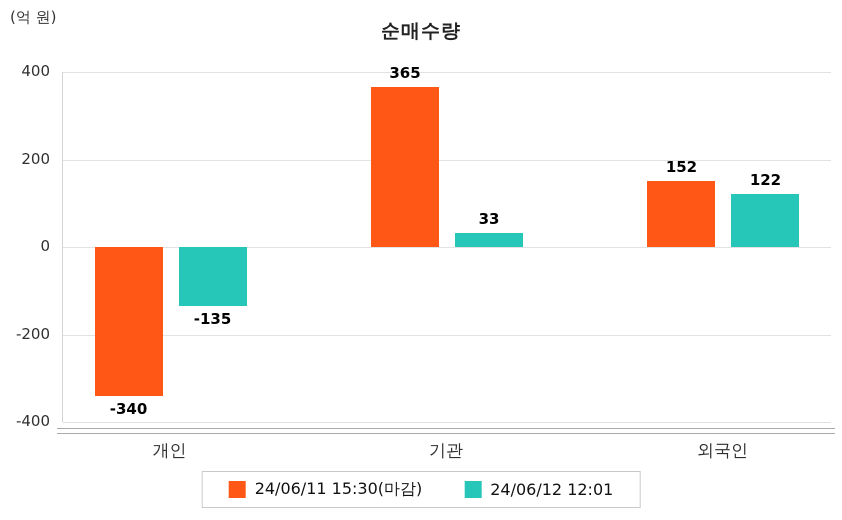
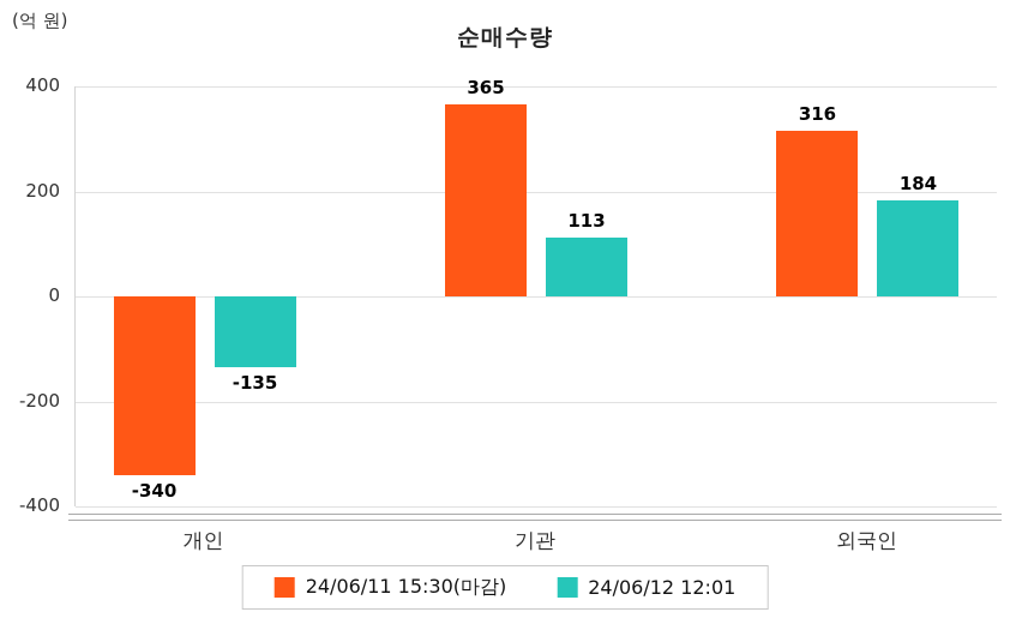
24/06/12 12:01/기관: 33 -> 113
24/06/11 15:30(마감)/외국인: 152 -> 316
24/06/12 12:01/외국인: 122 -> 184
